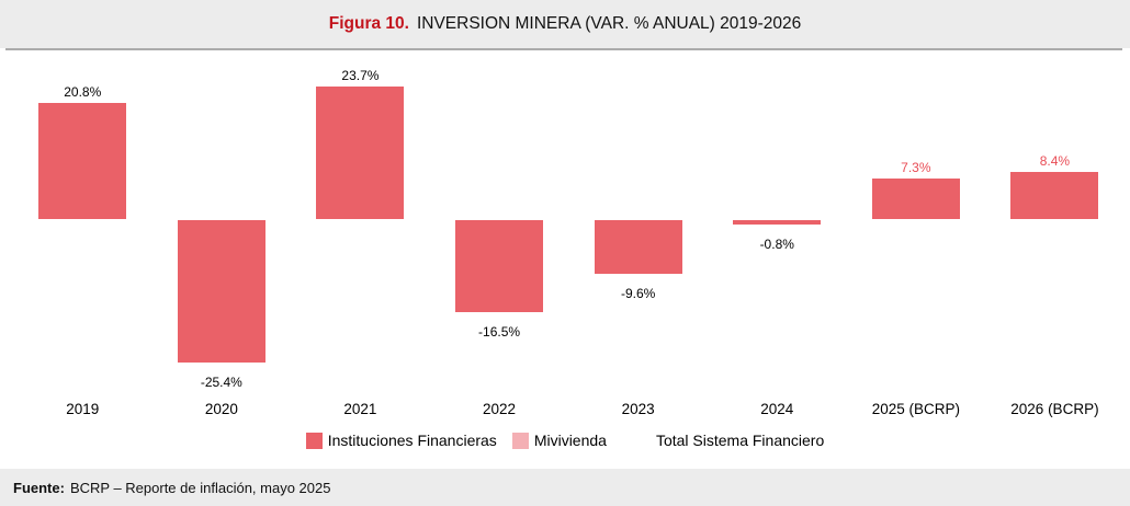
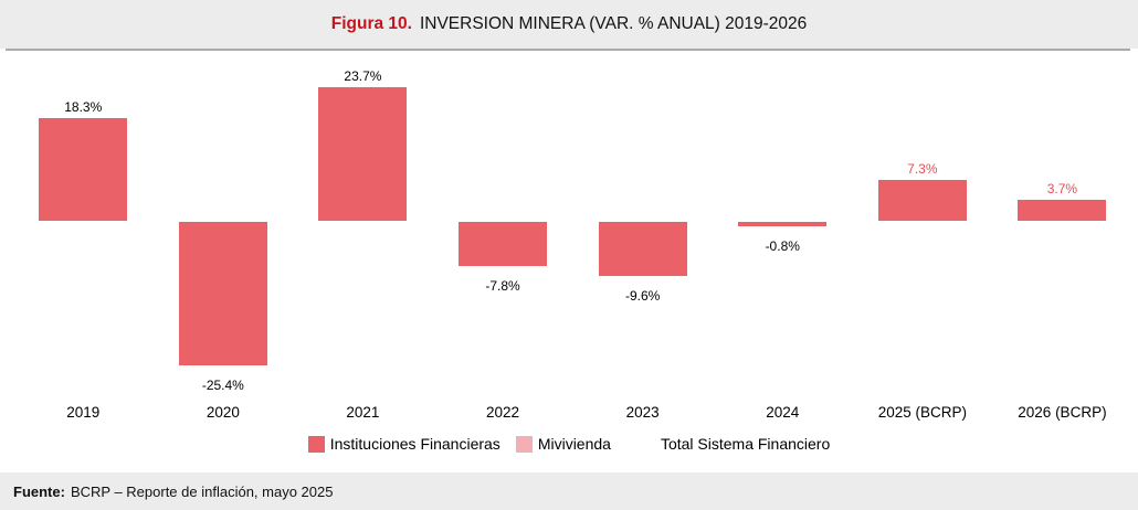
2019: 20.8% -> 18.3%
2022: -16.5% -> -7.8%
2026 (BCRP): 8.4% -> 3.7%
